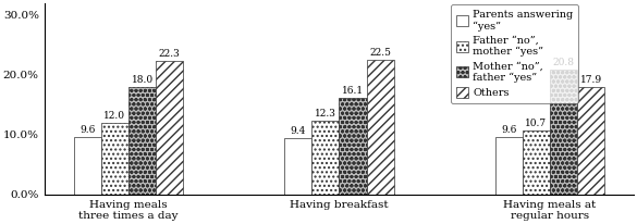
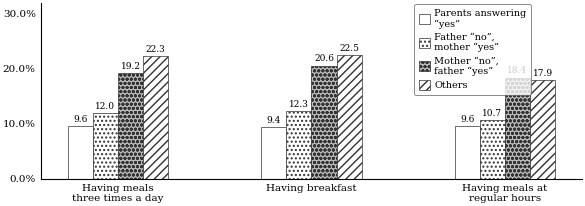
Mother “no”, father “yes”/Having meals three times a day: 18.0 -> 19.2
Mother “no”, father “yes”/Having breakfast: 16.1 -> 20.6
Mother “no”, father “yes”/Having meals at regular hours: 20.8% -> 18.4%
